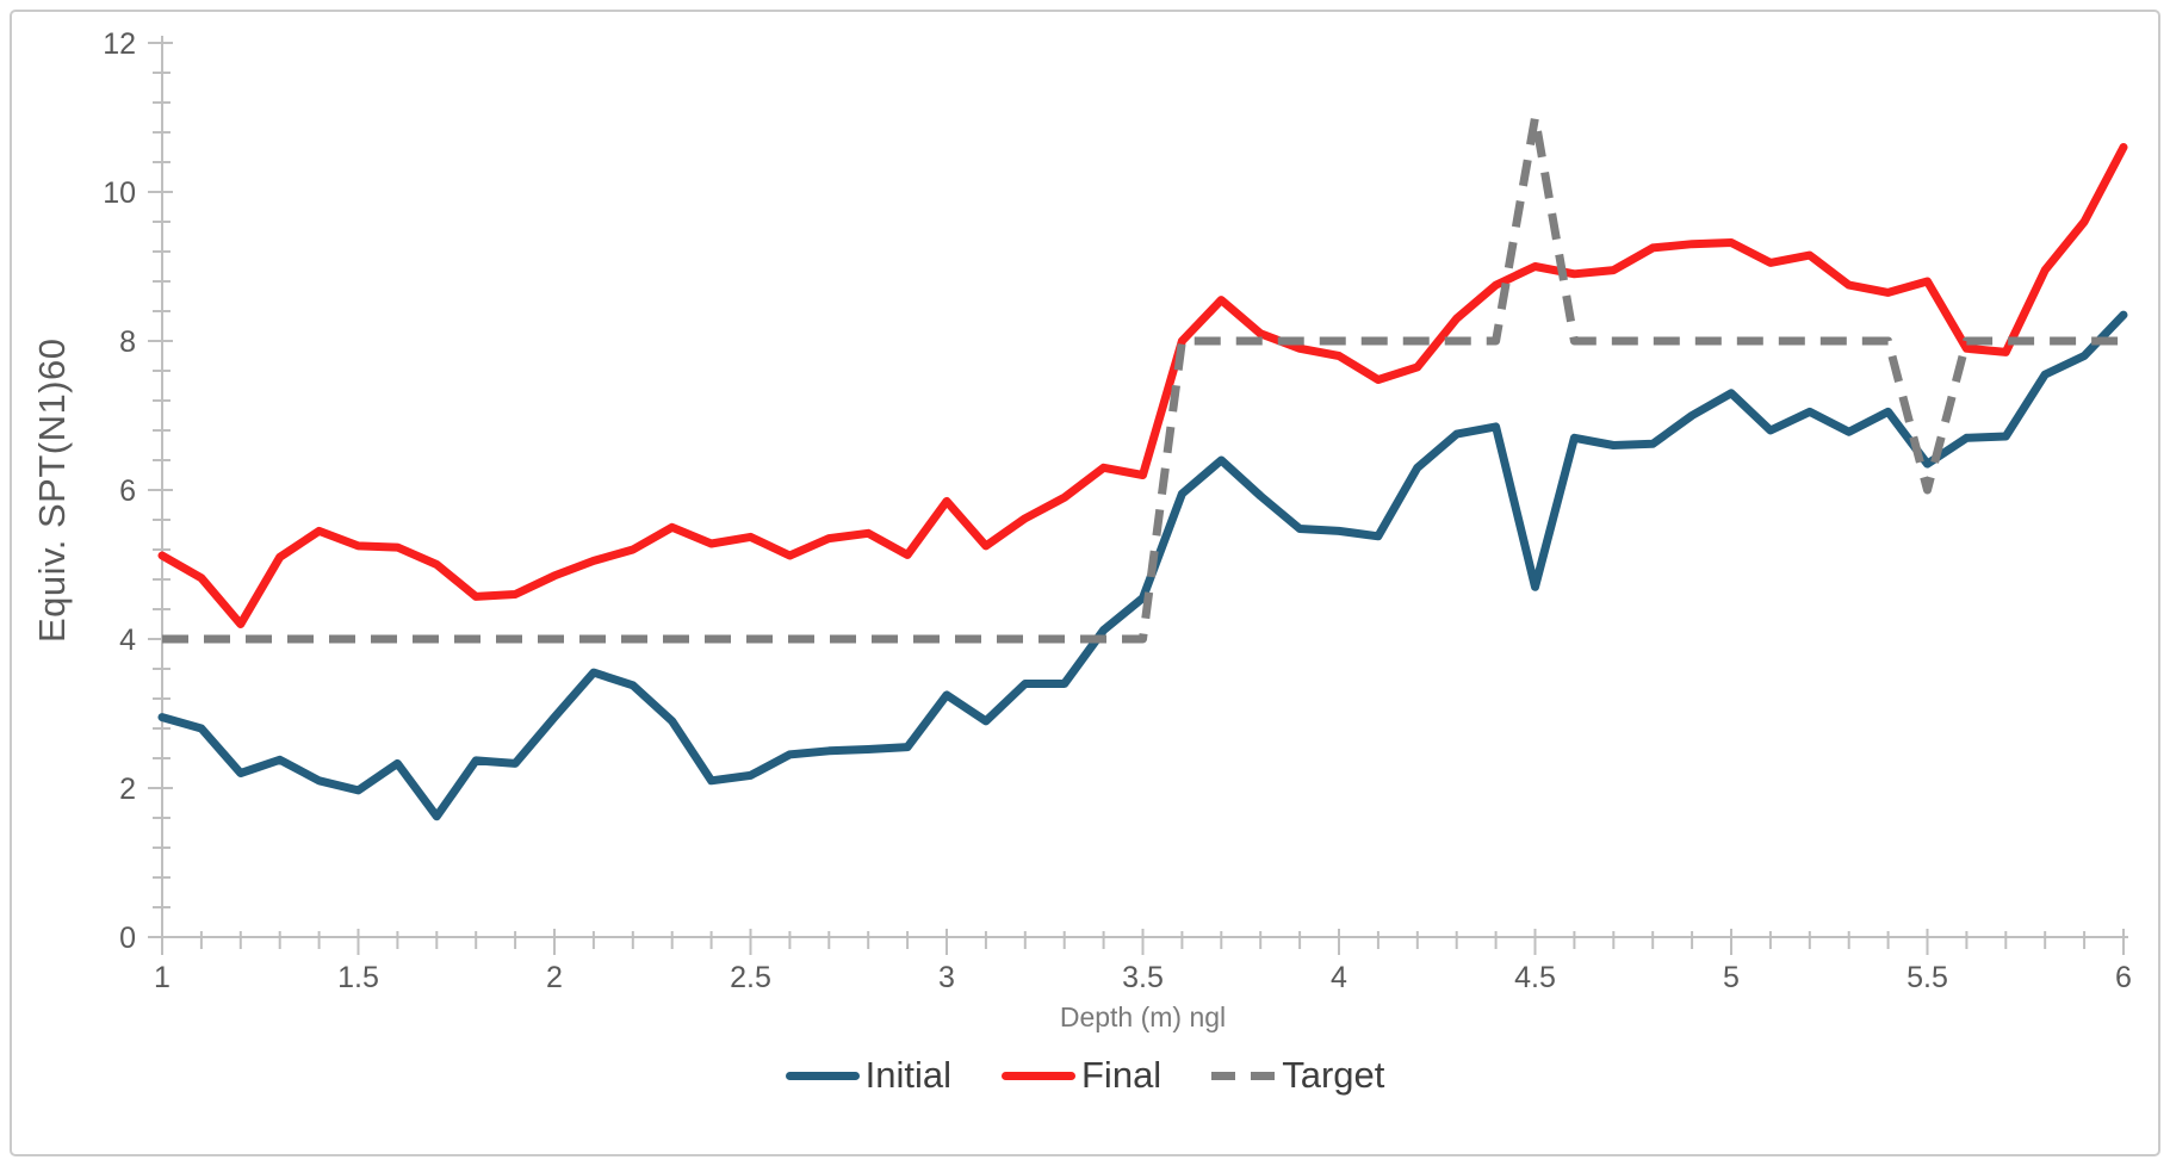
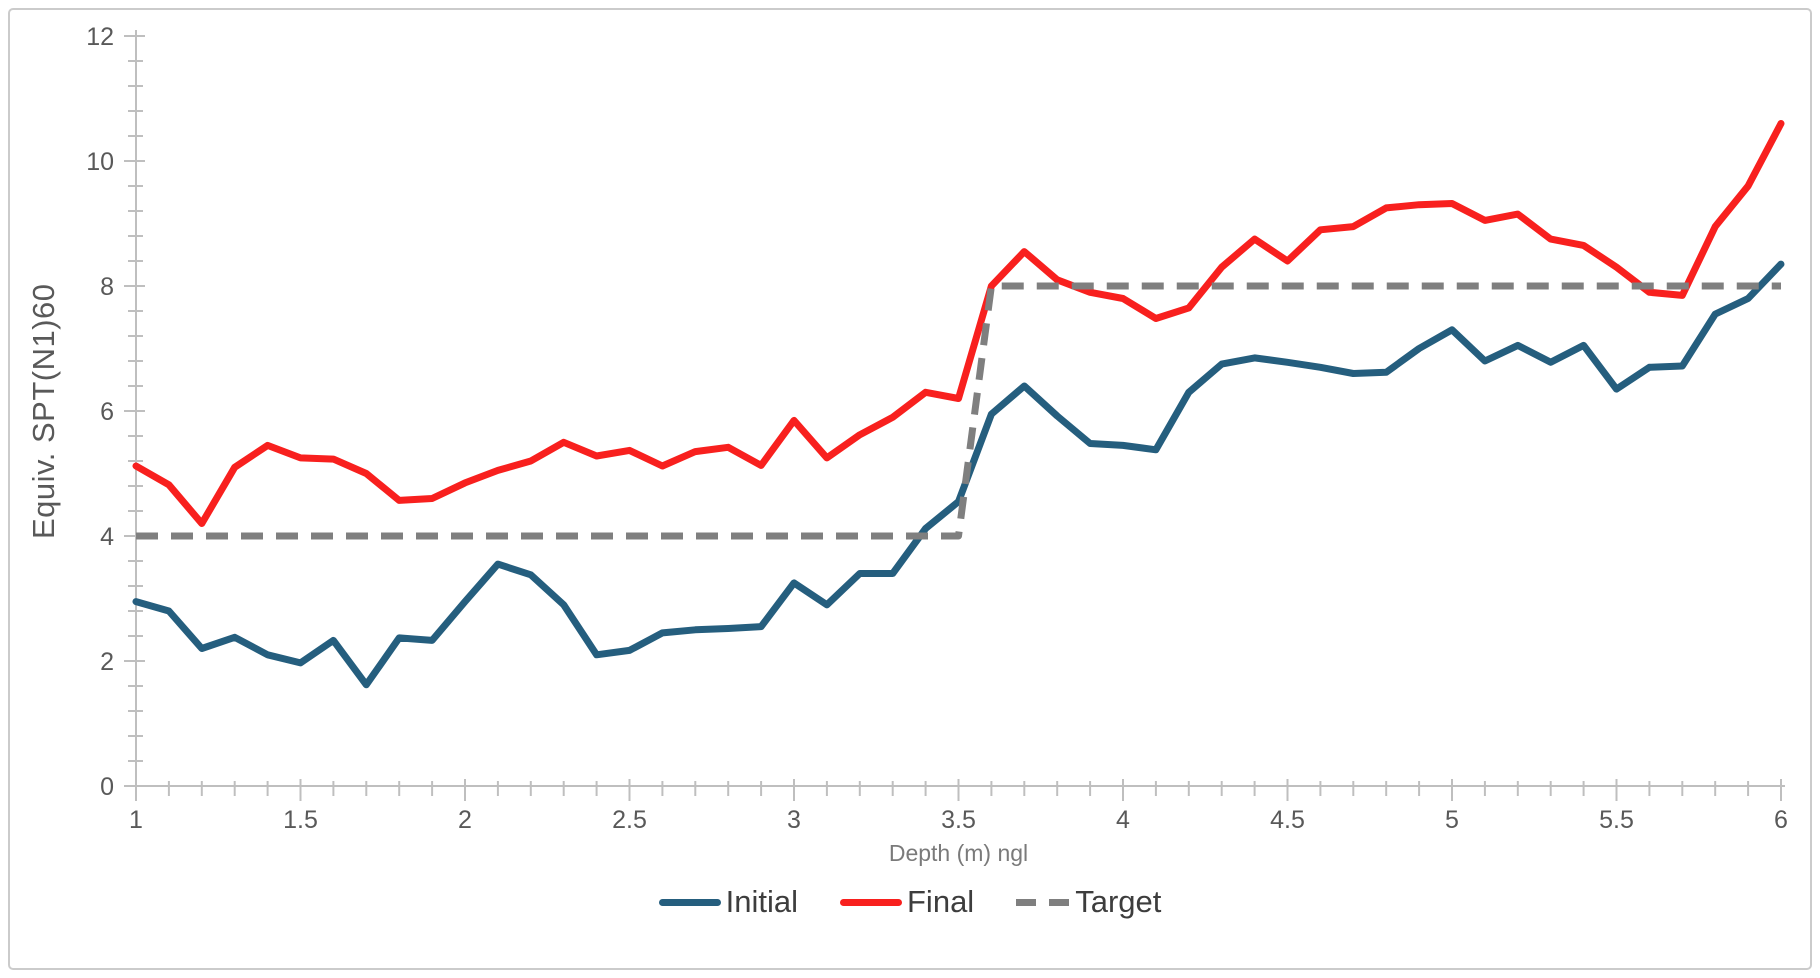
Initial/4.5: 4,7 -> 6,8
Final/4.5: 9,0 -> 8,4
Target/4.5: 11 -> 8
Final/5.5: 8,8 -> 8,3
Target/5.5: 6 -> 8
